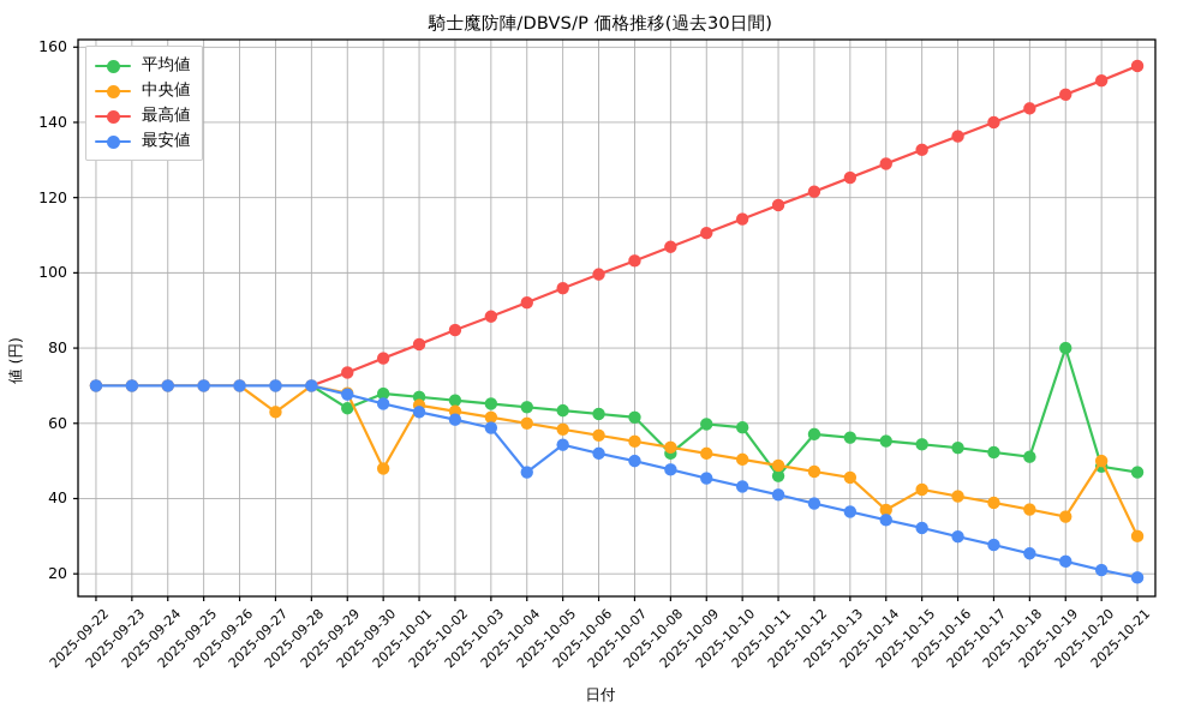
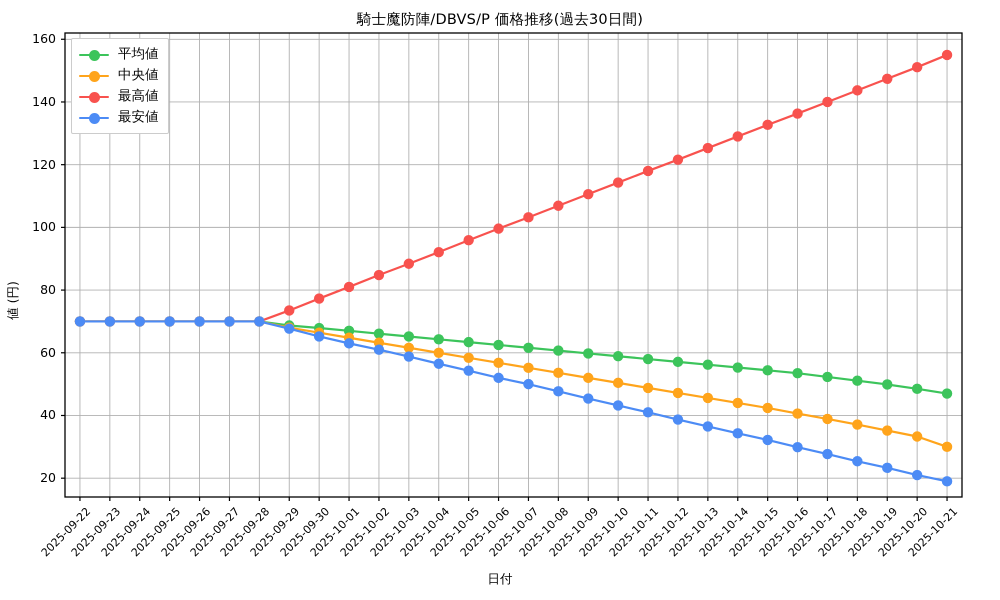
中央値/2025-09-27: 63 -> 70
平均値/2025-09-29: 64 -> 69
中央値/2025-09-30: 48 -> 66
最安値/2025-10-04: 47 -> 56
平均値/2025-10-08: 52 -> 61
平均値/2025-10-11: 46 -> 58
中央値/2025-10-14: 37 -> 44
平均値/2025-10-19: 80 -> 50
中央値/2025-10-20: 50 -> 33
